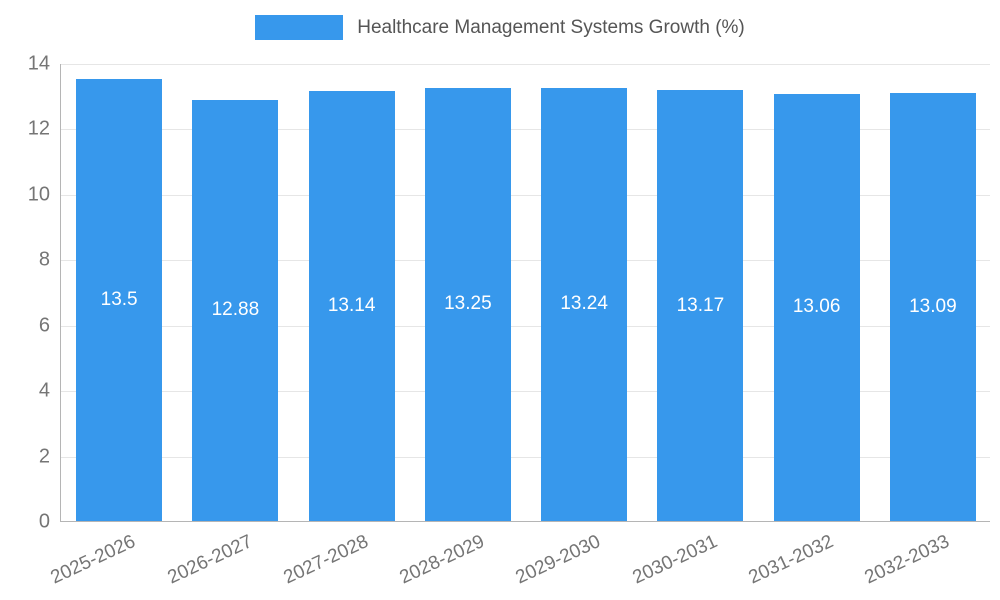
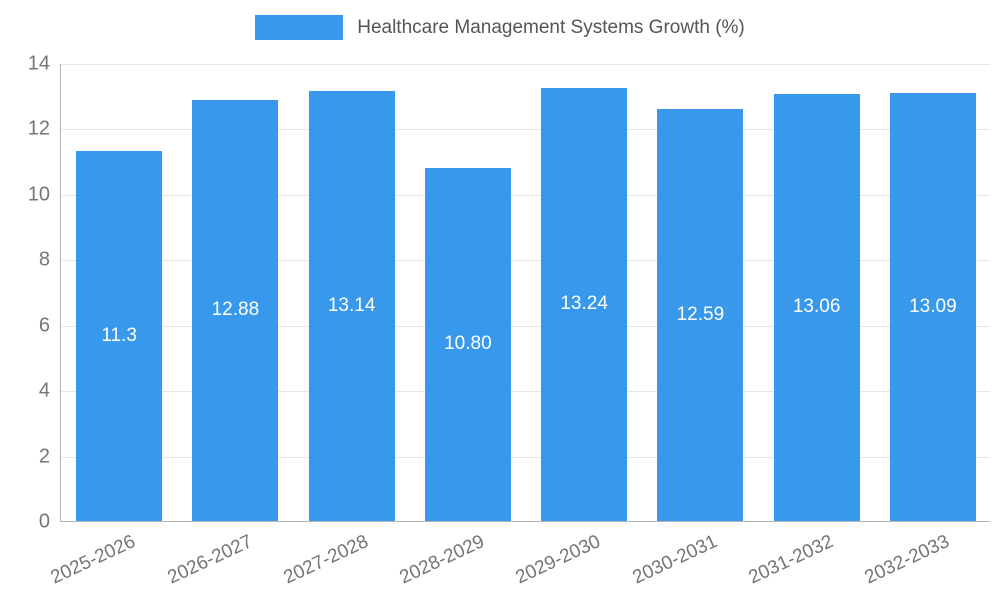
2025-2026: 13.5 -> 11.3
2028-2029: 13.25 -> 10.80
2030-2031: 13.17 -> 12.59
